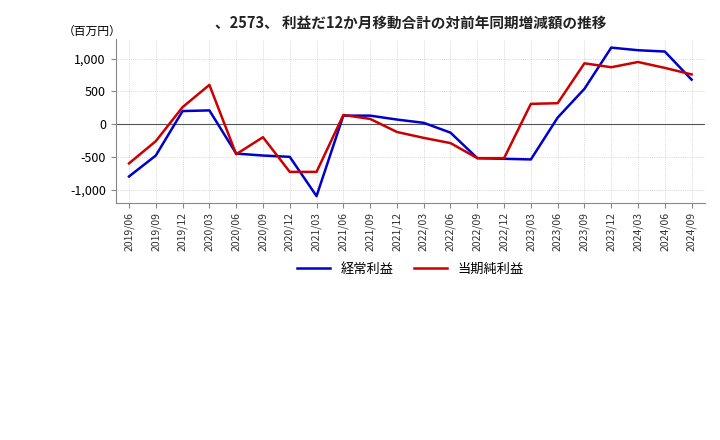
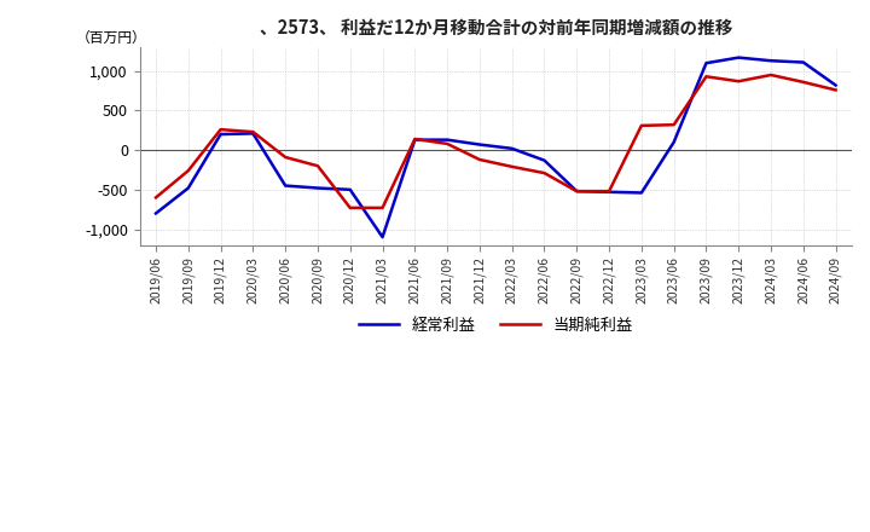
当期純利益/2020/03: 600 -> 230
当期純利益/2020/06: -460 -> -90
経常利益/2023/09: 540 -> 1,100
経常利益/2024/09: 680 -> 820
